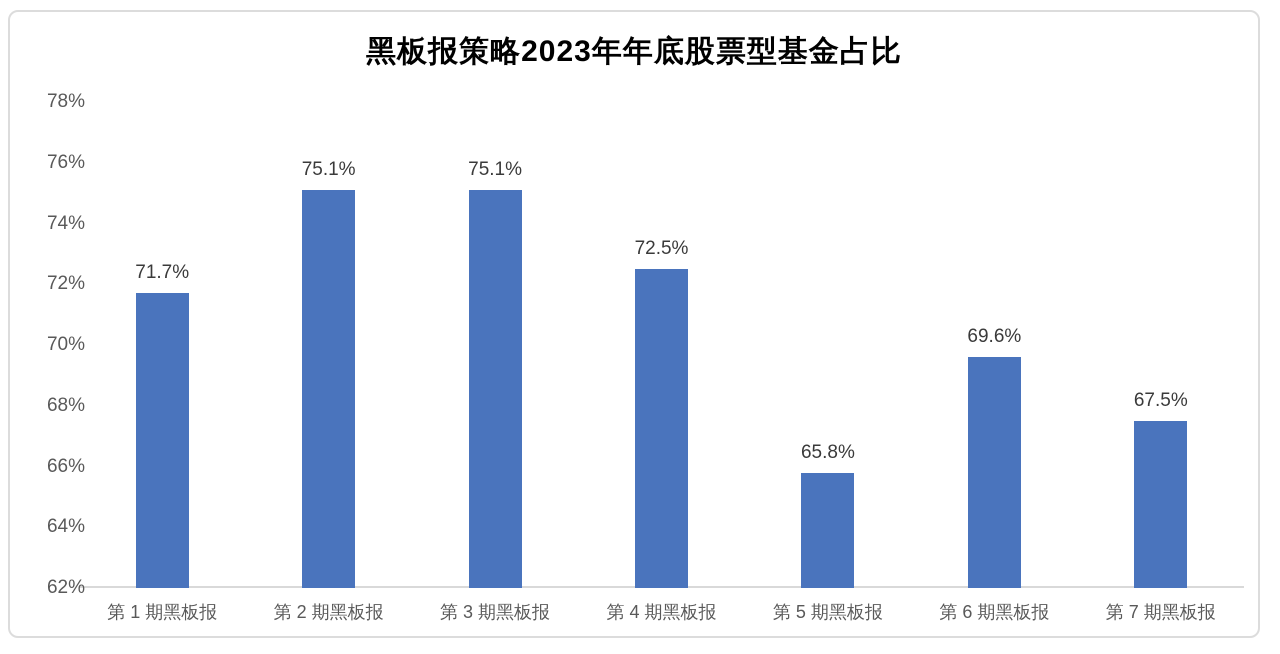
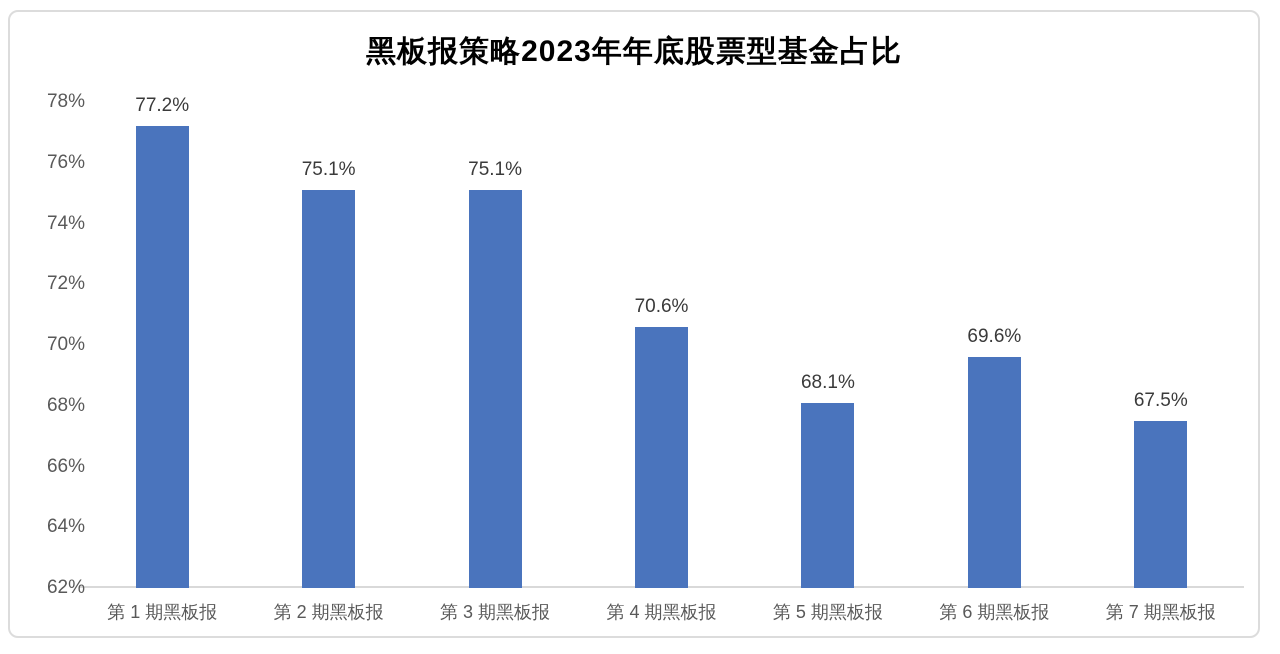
第 1 期黑板报: 71.7% -> 77.2%
第 4 期黑板报: 72.5% -> 70.6%
第 5 期黑板报: 65.8% -> 68.1%
